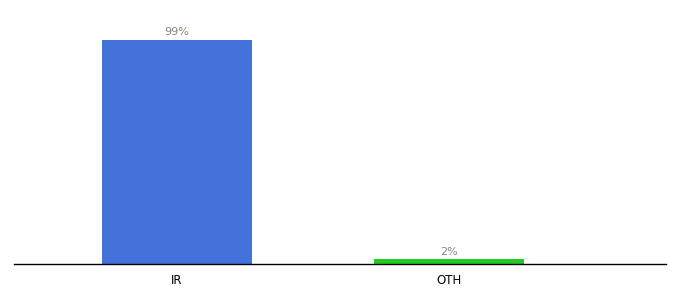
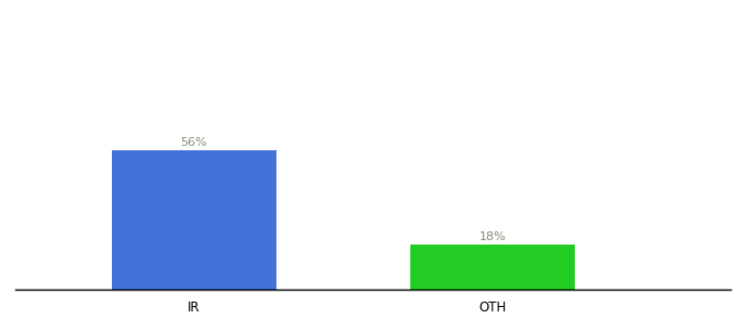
IR: 99% -> 56%
OTH: 2% -> 18%
